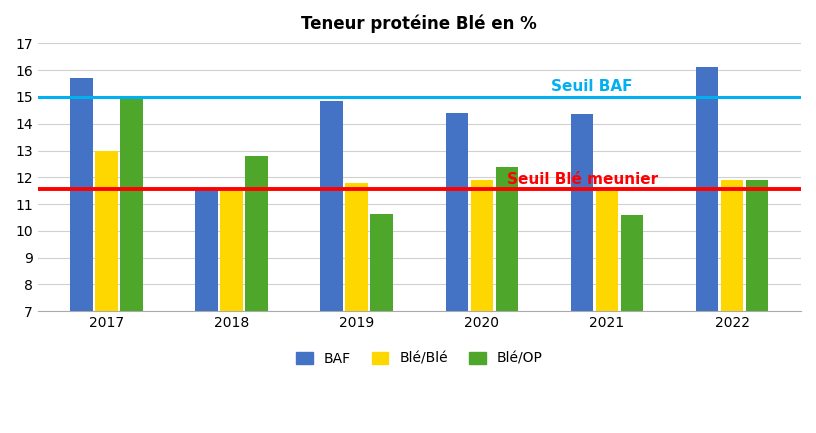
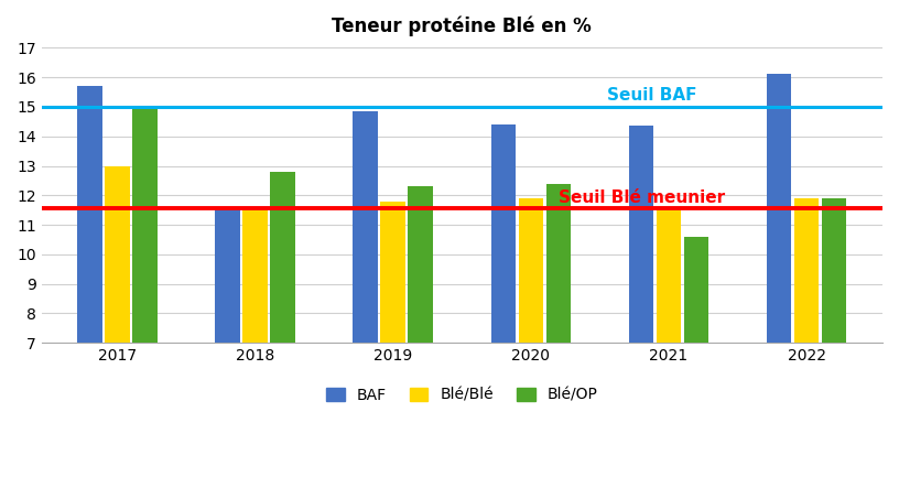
Blé/OP/2019: 10.65 -> 12.30
